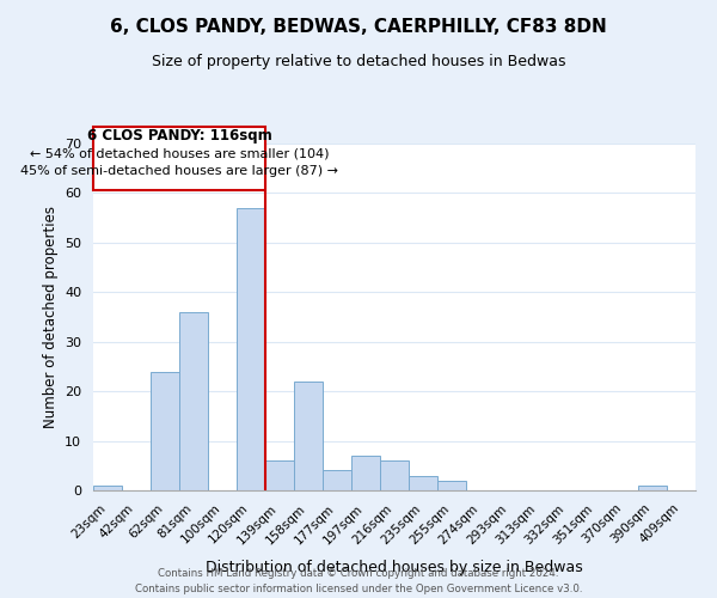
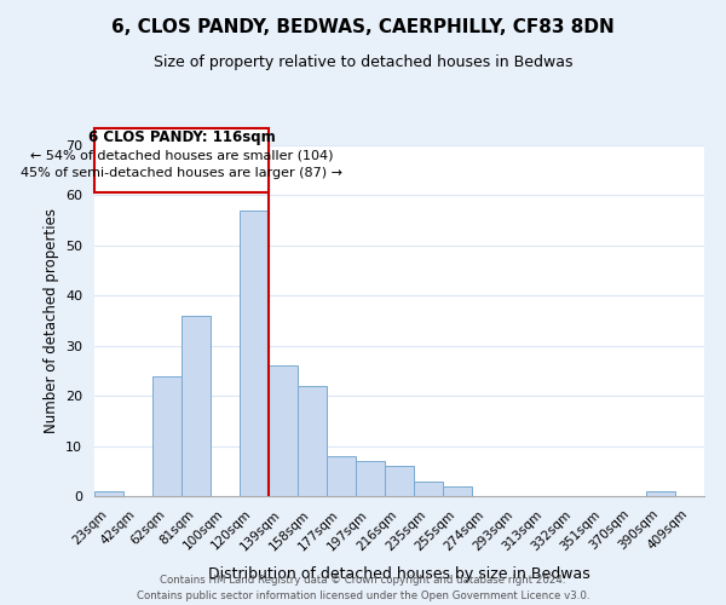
139sqm: 6 -> 26
177sqm: 4 -> 8
